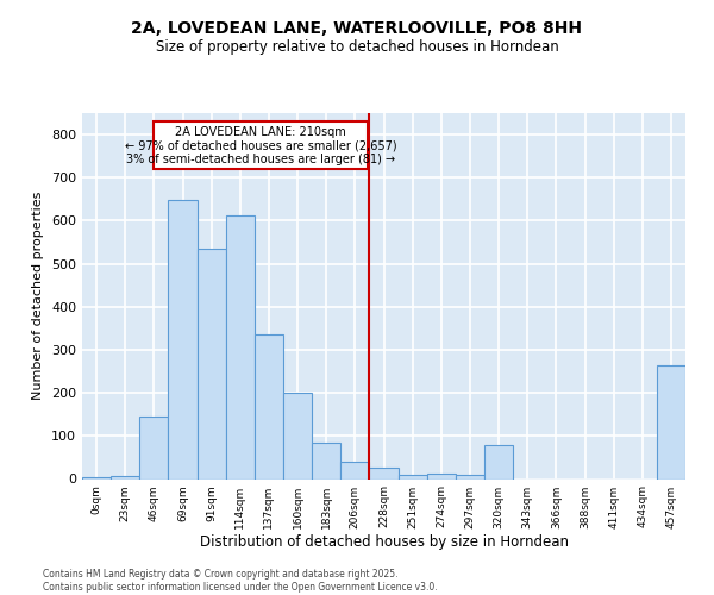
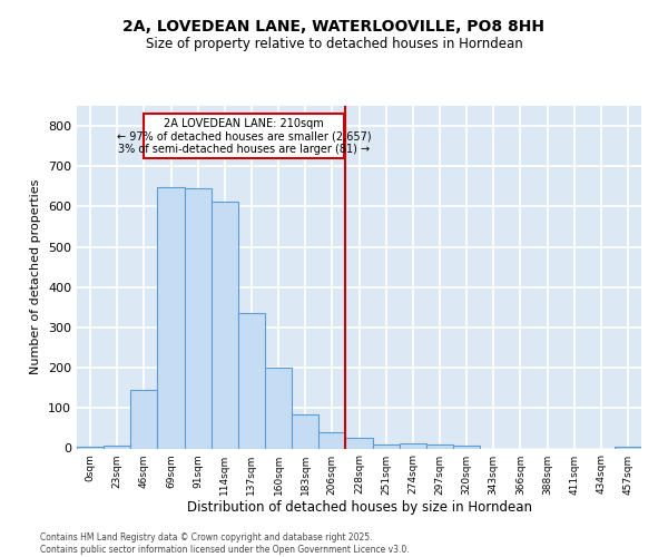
91sqm: 535 -> 645
320sqm: 80 -> 8
457sqm: 265 -> 5
